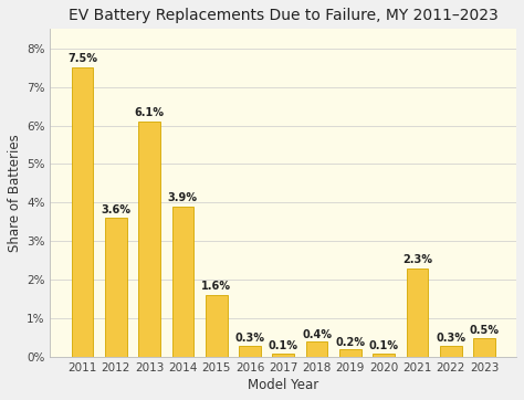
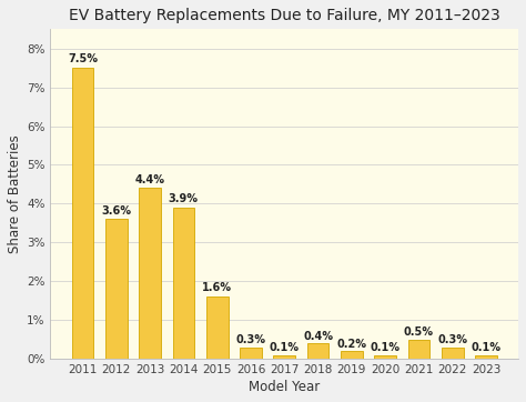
2013: 6.1% -> 4.4%
2021: 2.3% -> 0.5%
2023: 0.5% -> 0.1%
